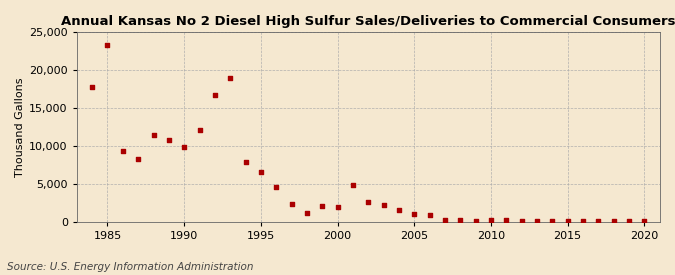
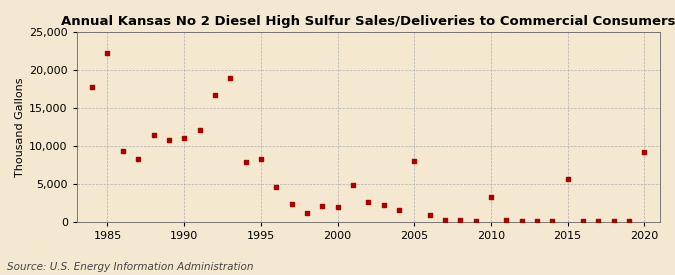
1985: 23,300 -> 22,200
1990: 9,800 -> 11,000
1995: 6,500 -> 8,200
2005: 1,000 -> 8,000
2010: 200 -> 3,200
2015: 200 -> 5,600
2020: 0 -> 9,200
